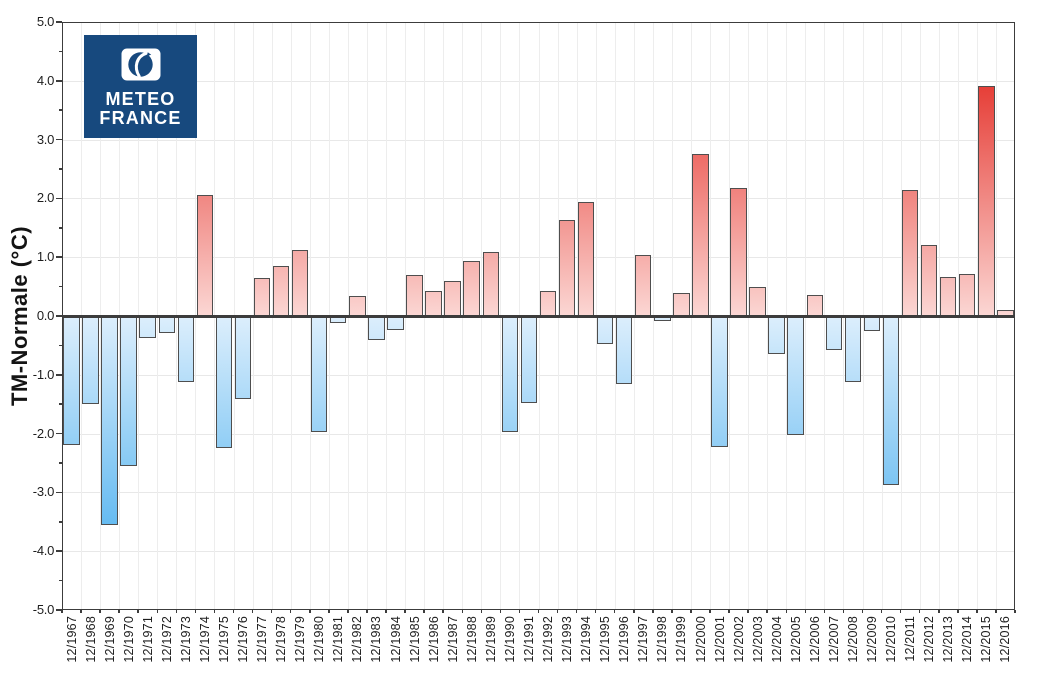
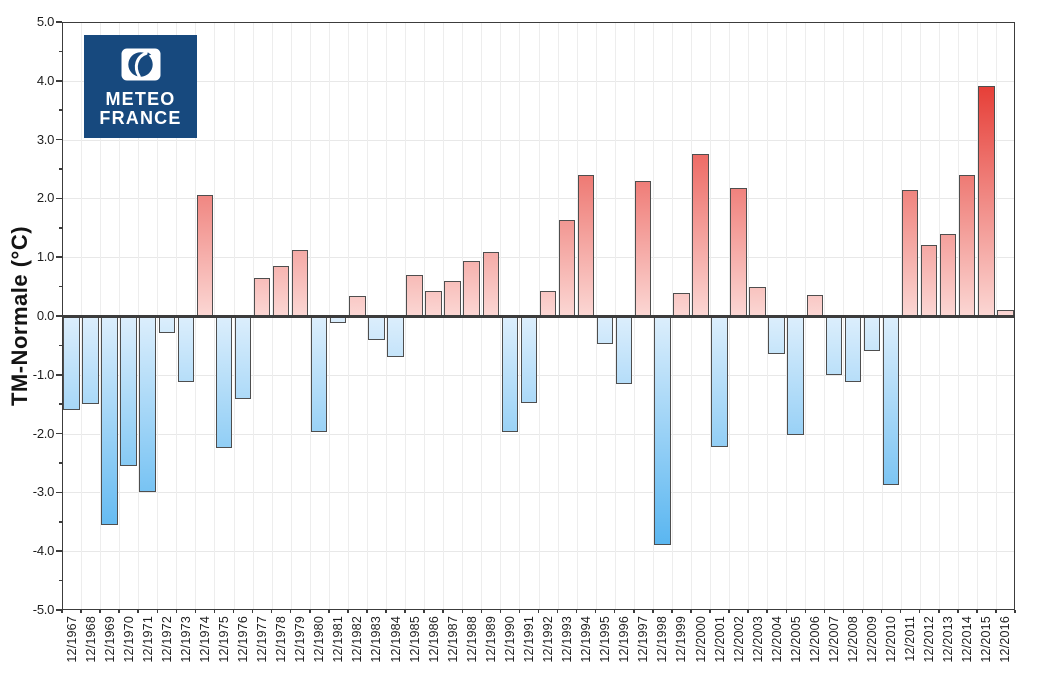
12/1967: -2.2 -> -1.6
12/1971: -0.4 -> -3.0
12/1984: -0.2 -> -0.7
12/1994: 1.9 -> 2.4
12/1997: 1.0 -> 2.3
12/1998: -0.1 -> -3.9
12/2007: -0.6 -> -1.0
12/2009: -0.2 -> -0.6
12/2013: 0.7 -> 1.4
12/2014: 0.7 -> 2.4
